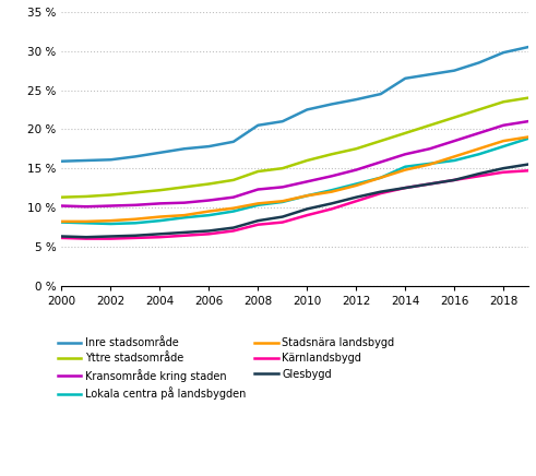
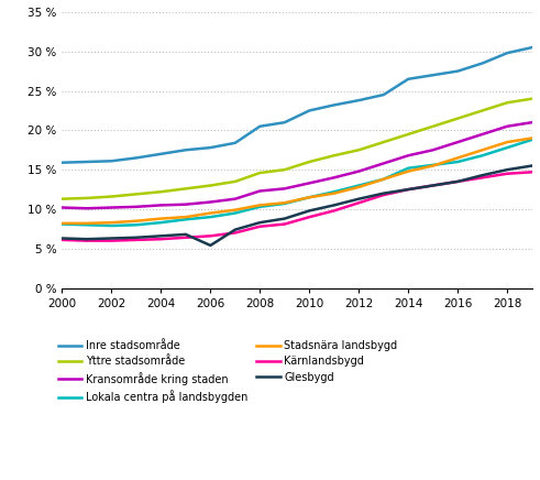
Glesbygd/2006: 7.0 % -> 5.4 %
